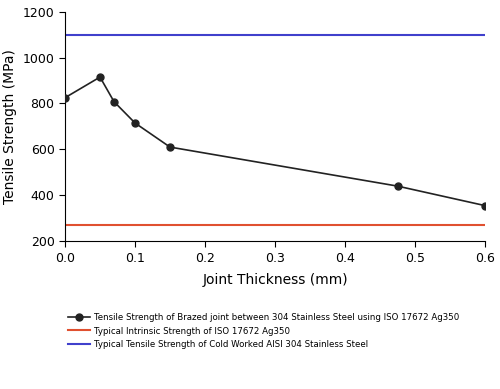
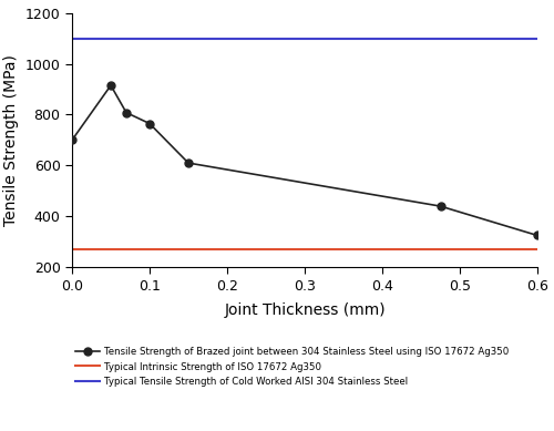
0.0: 825 -> 700
0.1: 715 -> 765
0.6: 355 -> 325
